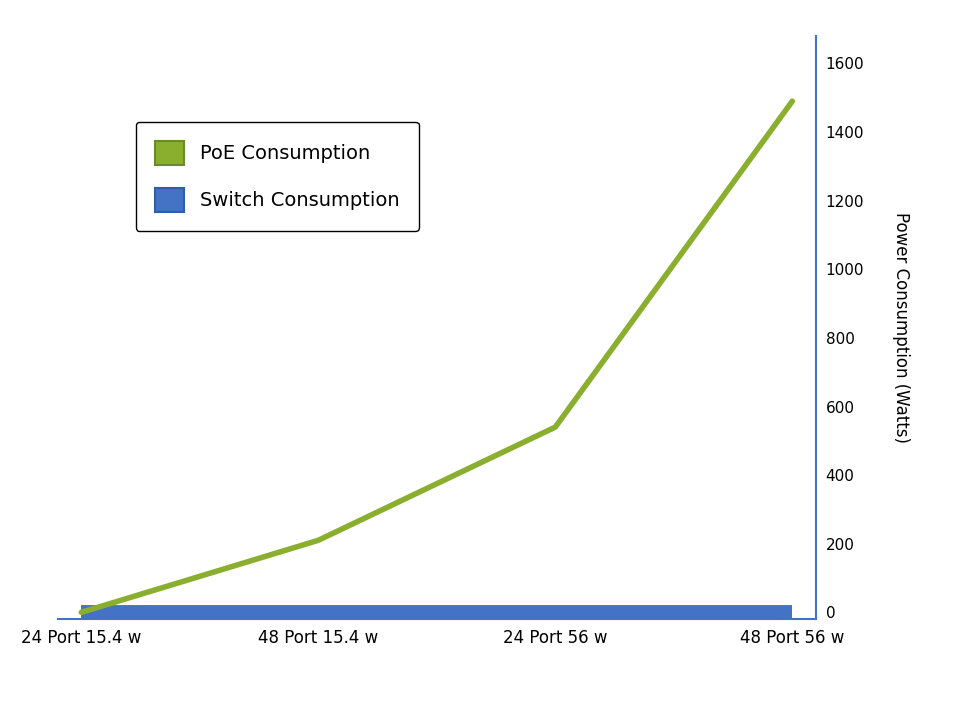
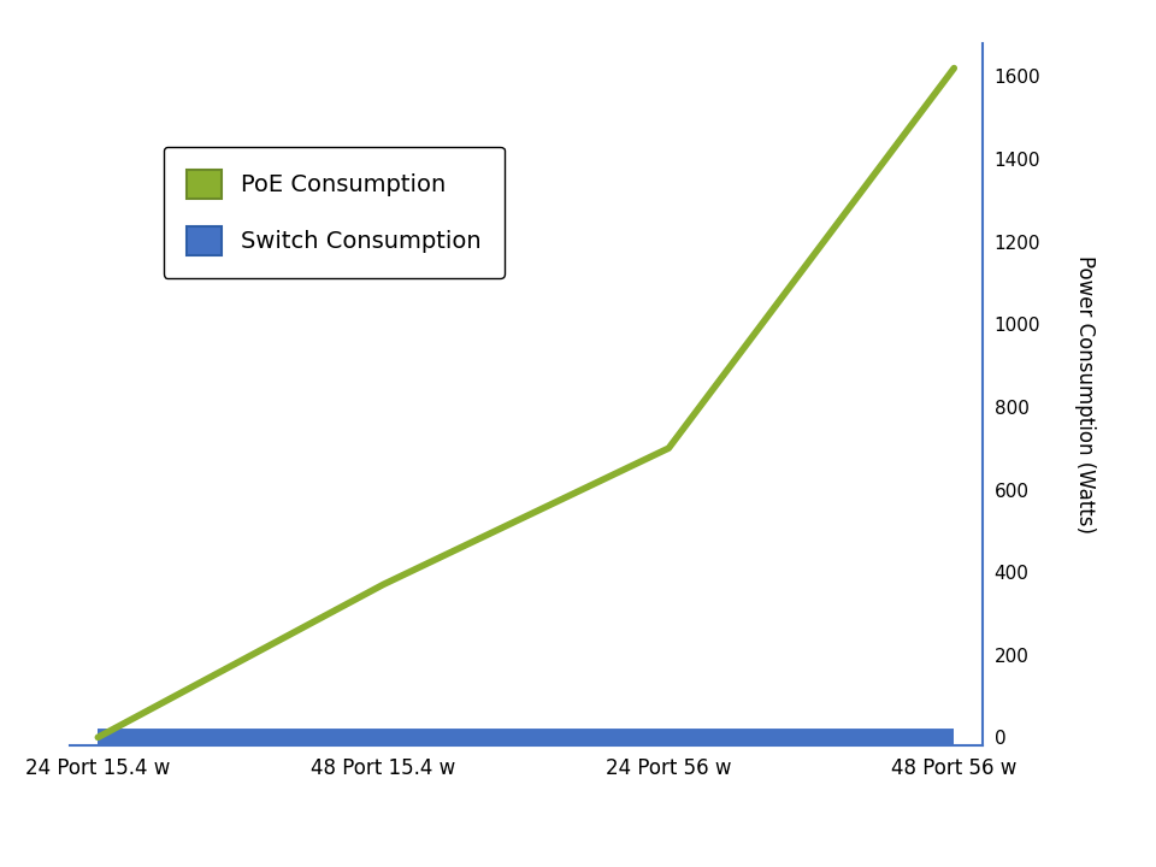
PoE Consumption/48 Port 15.4 w: 210 -> 370
PoE Consumption/24 Port 56 w: 540 -> 700
PoE Consumption/48 Port 56 w: 1490 -> 1620
